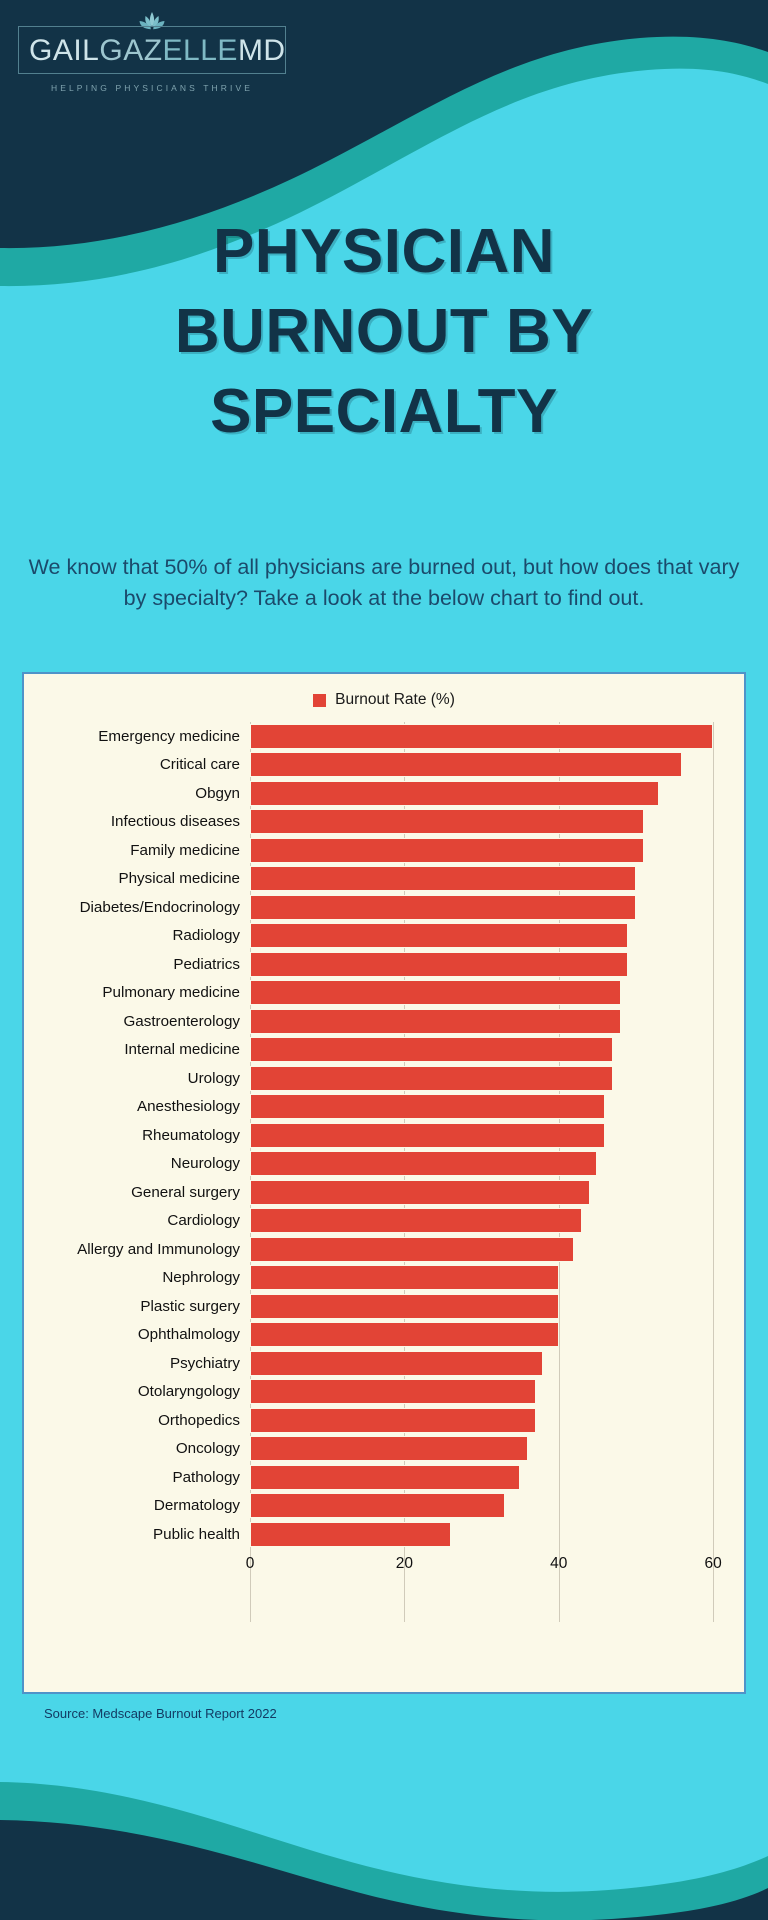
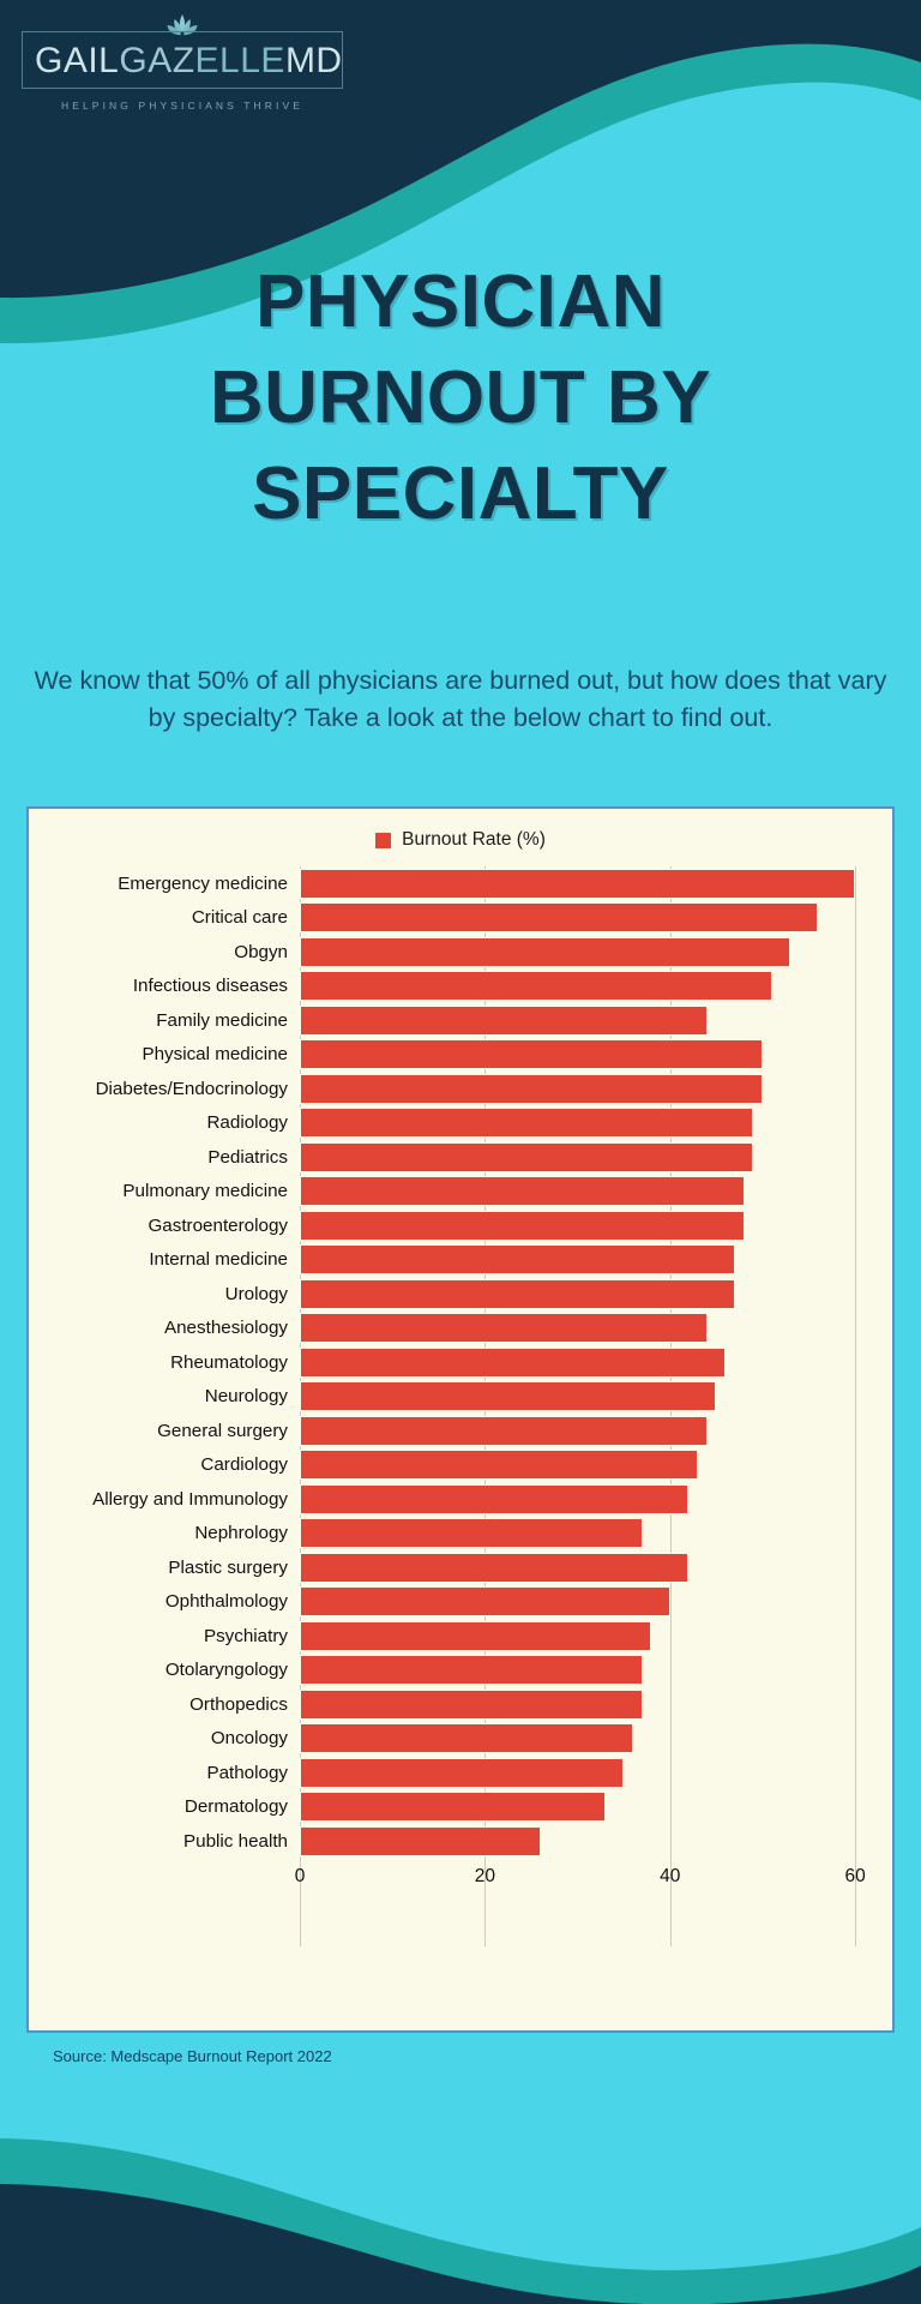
Family medicine: 51 -> 44
Anesthesiology: 46 -> 44
Nephrology: 40 -> 37
Plastic surgery: 40 -> 42
